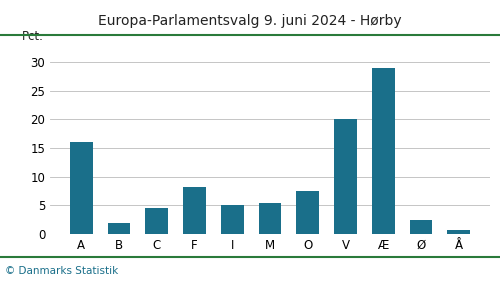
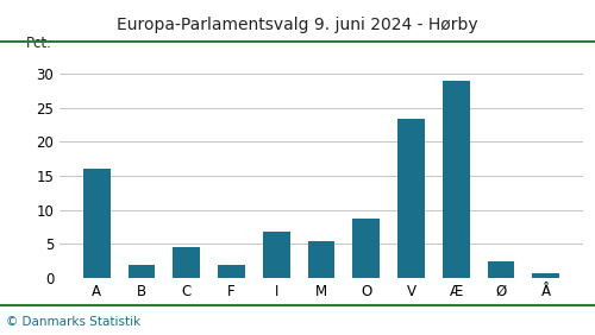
F: 8.2 -> 2.0
I: 5.0 -> 6.8
O: 7.5 -> 8.8
V: 20.0 -> 23.4
